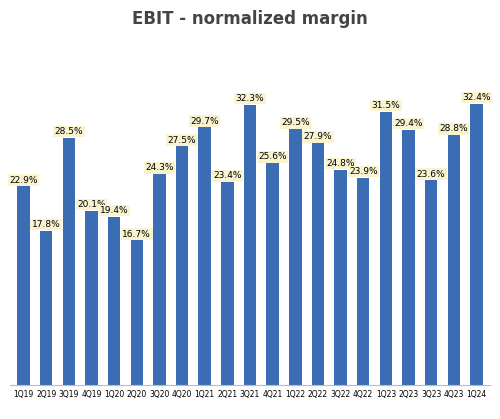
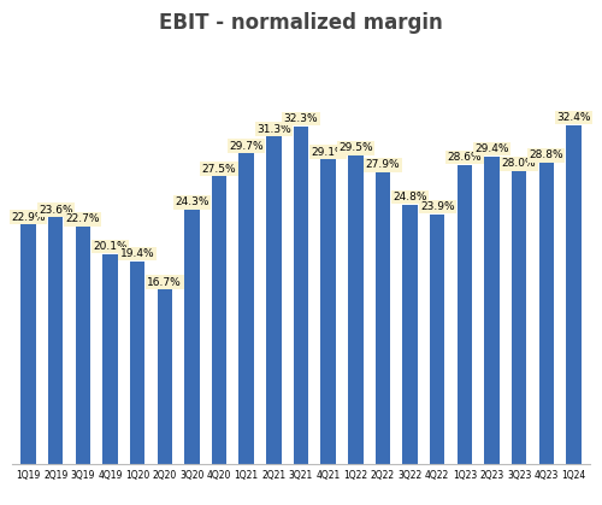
2Q19: 17.8% -> 23.6%
3Q19: 28.5% -> 22.7%
2Q21: 23.4% -> 31.3%
4Q21: 25.6% -> 29.1%
1Q23: 31.5% -> 28.6%
3Q23: 23.6% -> 28.0%
